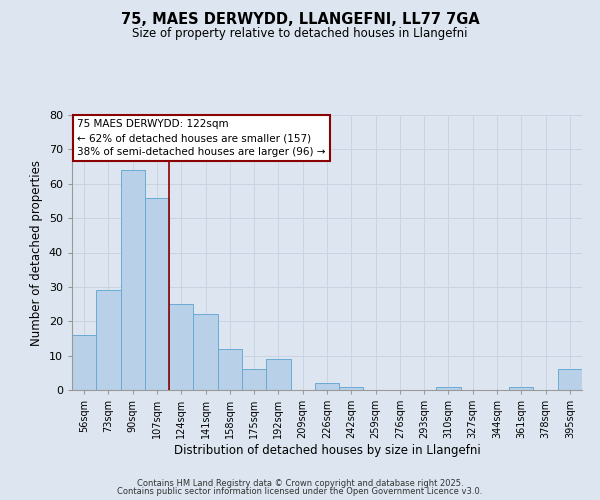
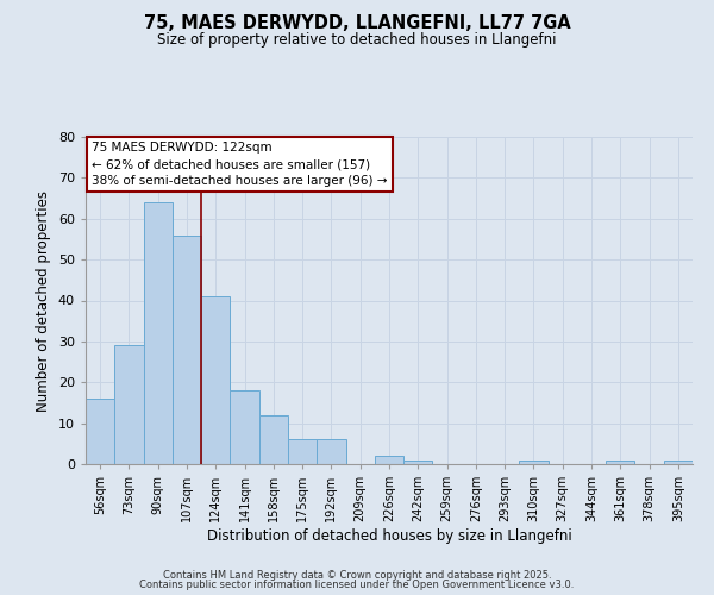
124sqm: 25 -> 41
141sqm: 22 -> 18
192sqm: 9 -> 6
395sqm: 6 -> 1
